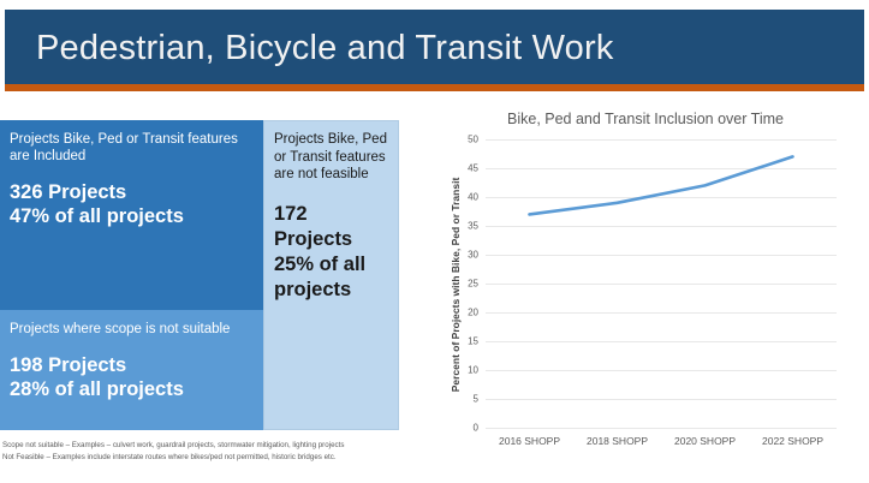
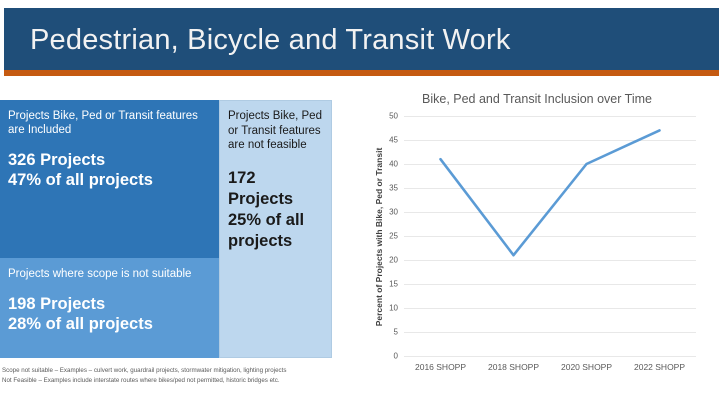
2016 SHOPP: 37 -> 41
2018 SHOPP: 39 -> 21
2020 SHOPP: 42 -> 40
